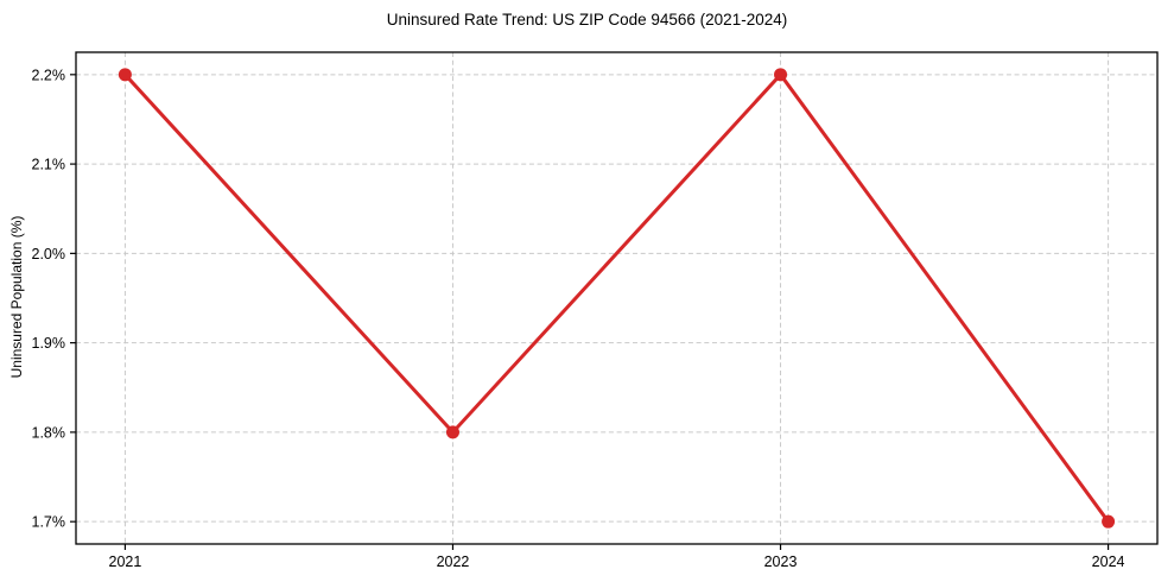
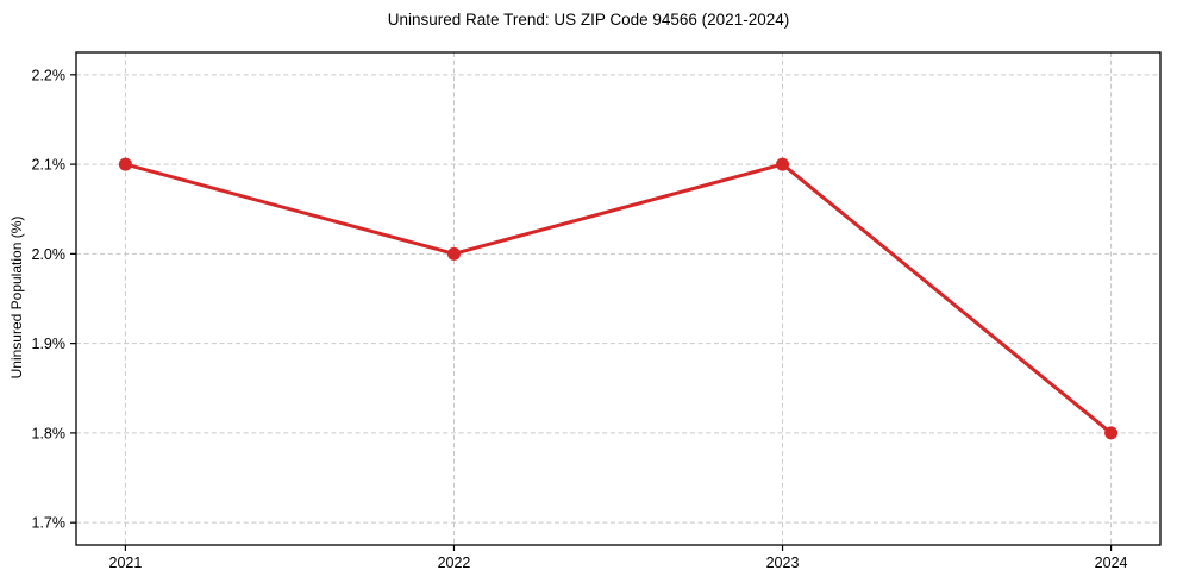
2021: 2.2% -> 2.1%
2022: 1.8% -> 2.0%
2023: 2.2% -> 2.1%
2024: 1.7% -> 1.8%
